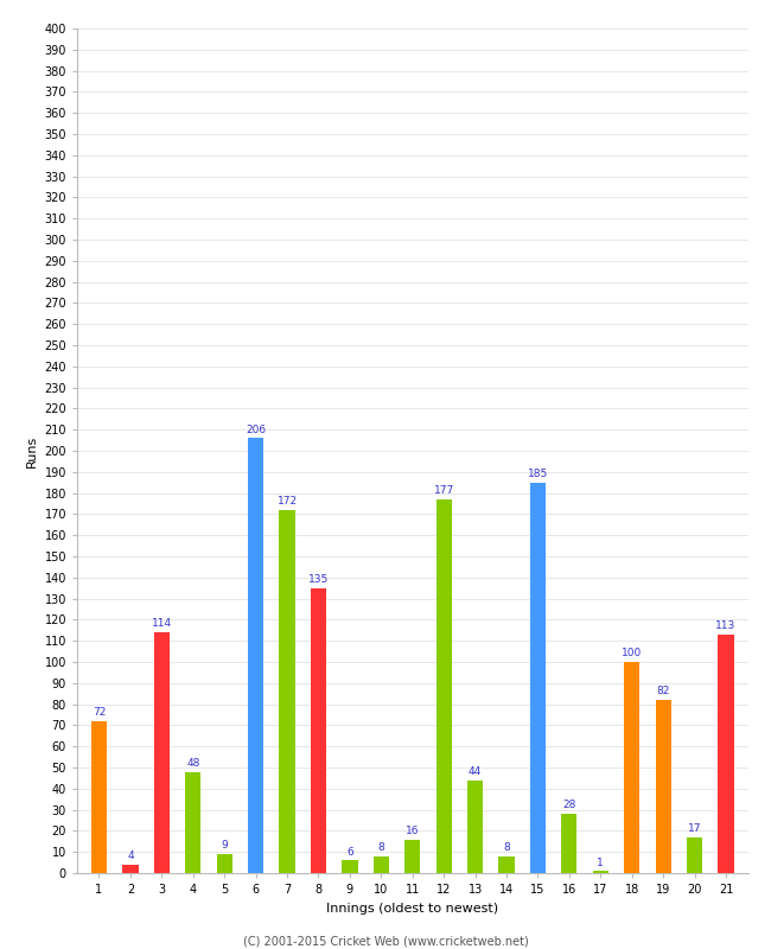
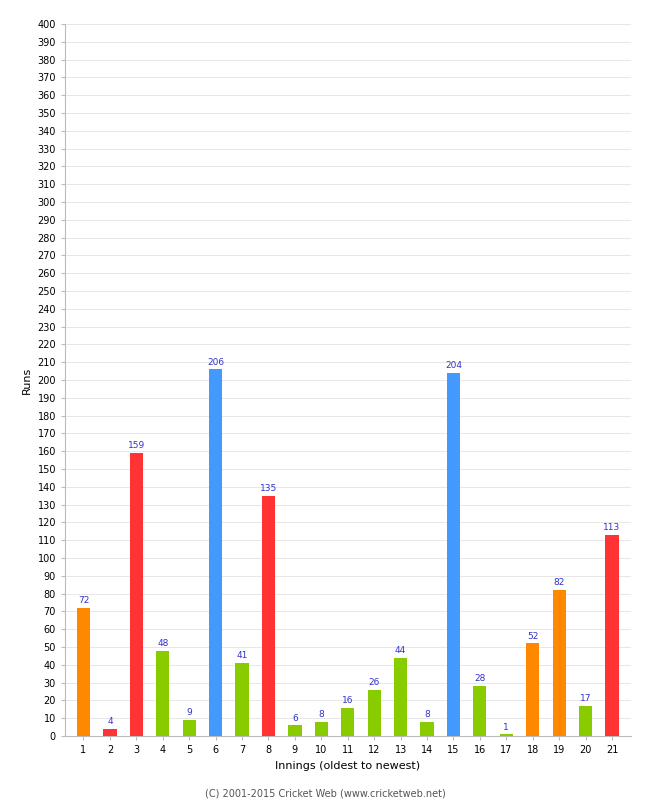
3: 114 -> 159
7: 172 -> 41
12: 177 -> 26
15: 185 -> 204
18: 100 -> 52
